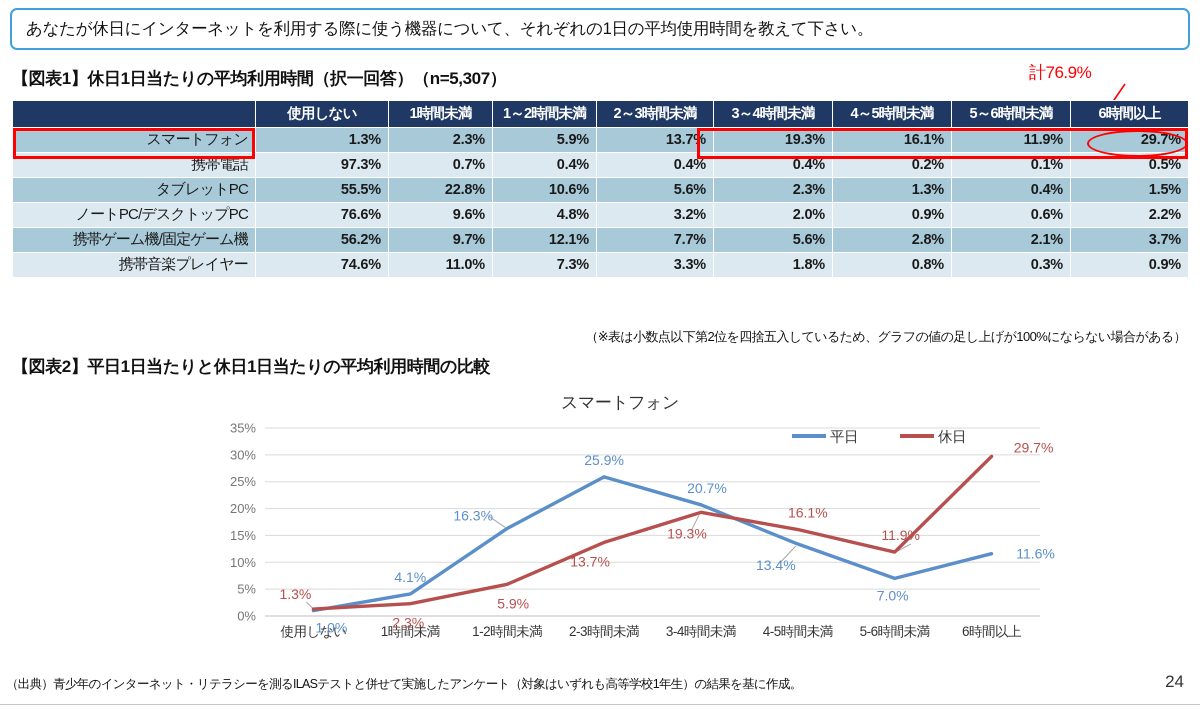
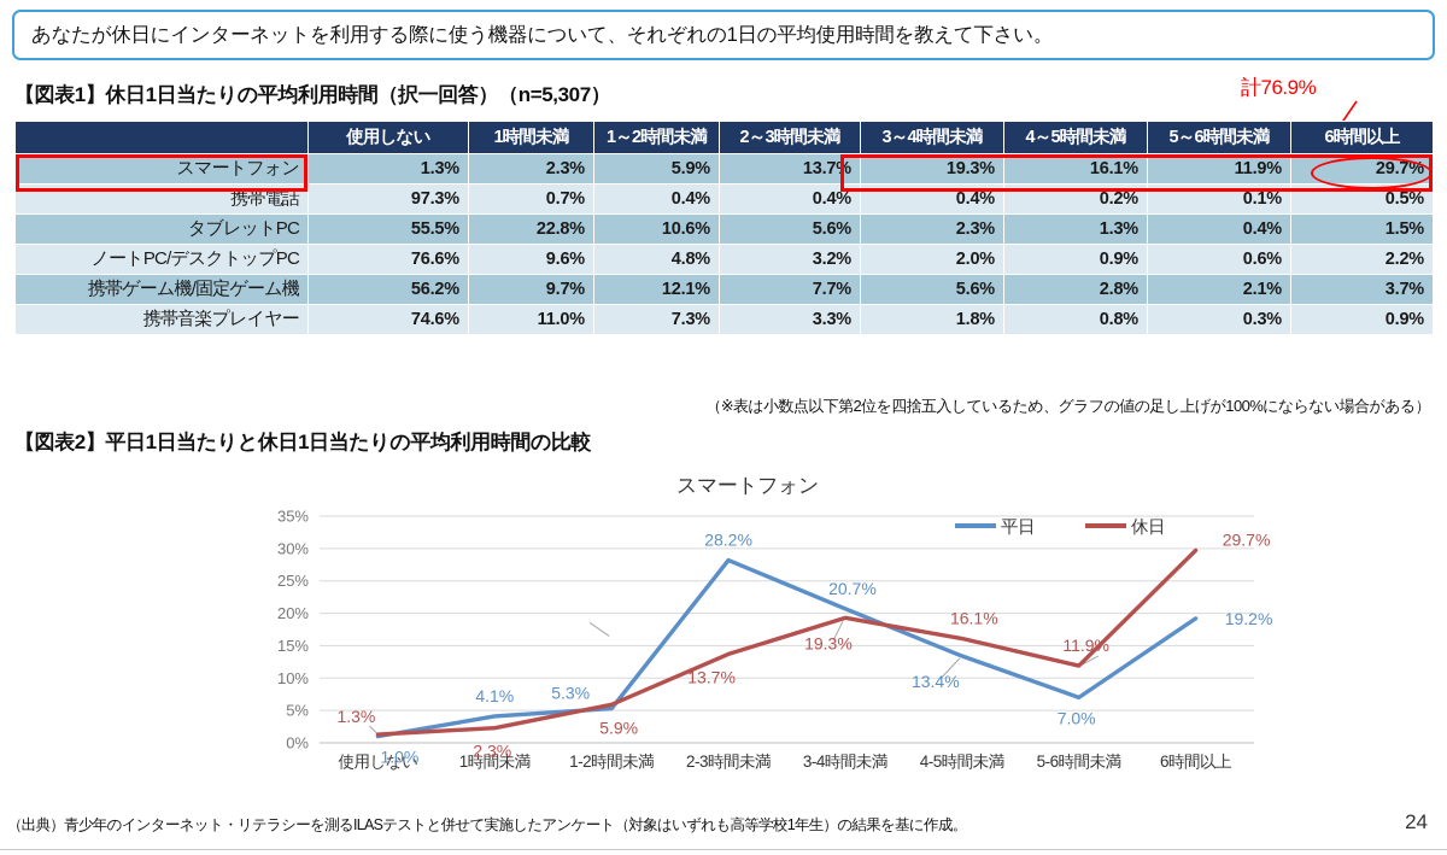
平日/1-2時間未満: 16.3% -> 5.3%
平日/2-3時間未満: 25.9% -> 28.2%
平日/6時間以上: 11.6% -> 19.2%
